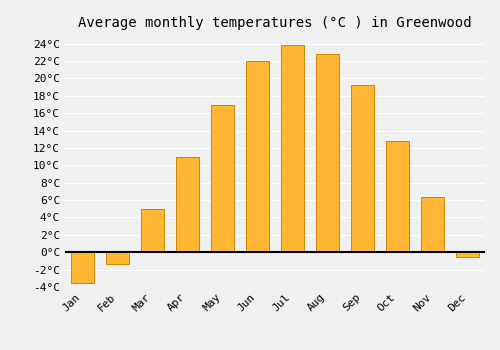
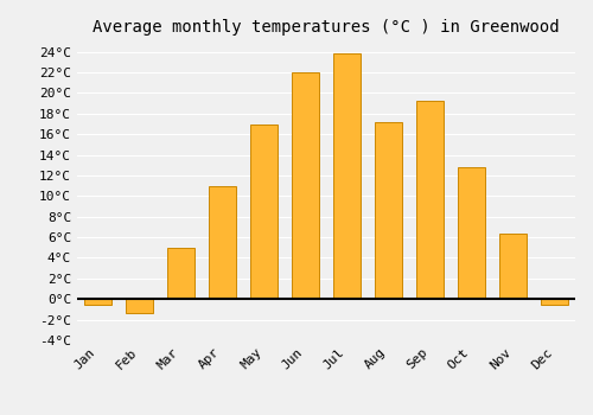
Jan: -3.5°C -> -0.6°C
Aug: 22.8°C -> 17.2°C
